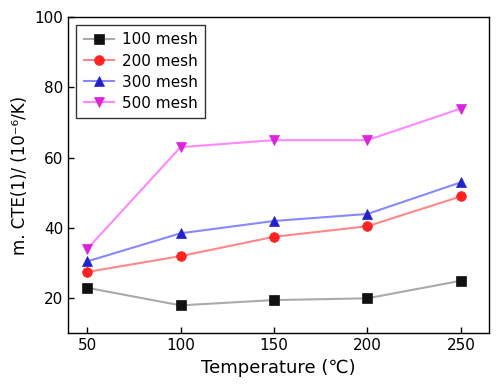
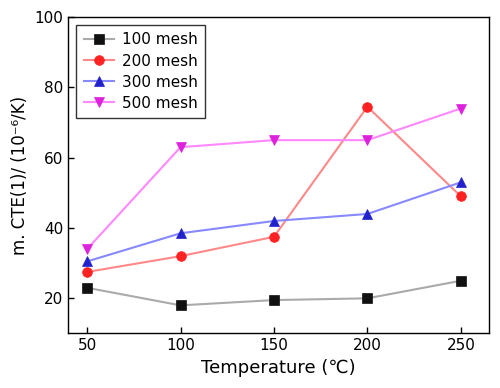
200 mesh/200: 40.5 -> 74.5
